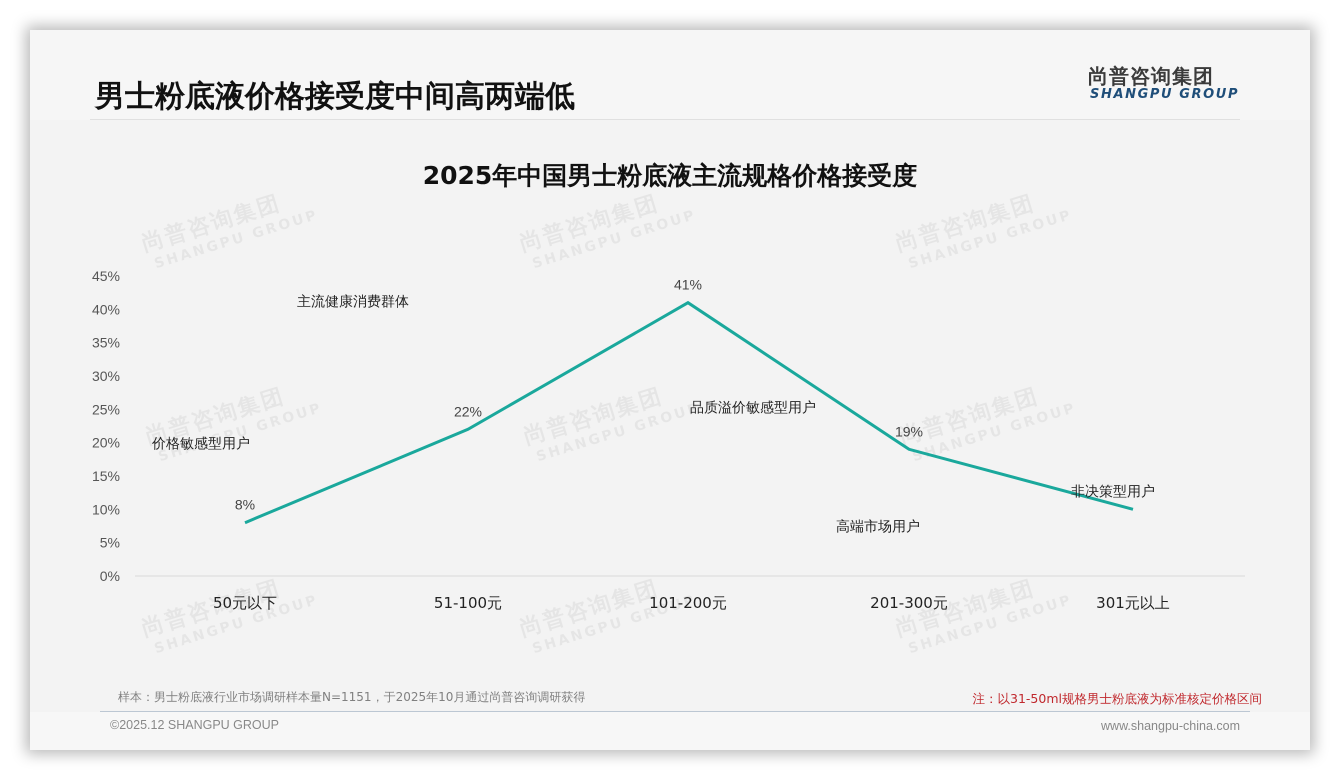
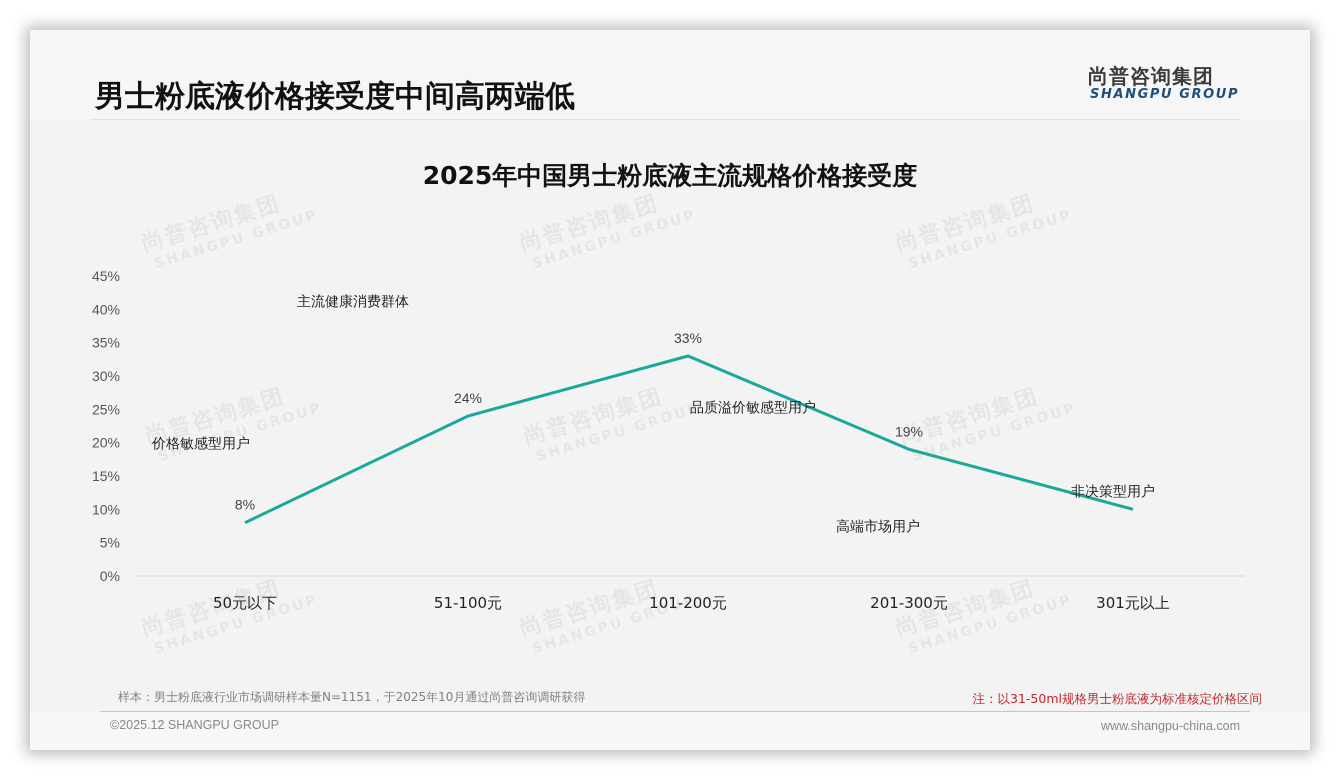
51-100元: 22% -> 24%
101-200元: 41% -> 33%
